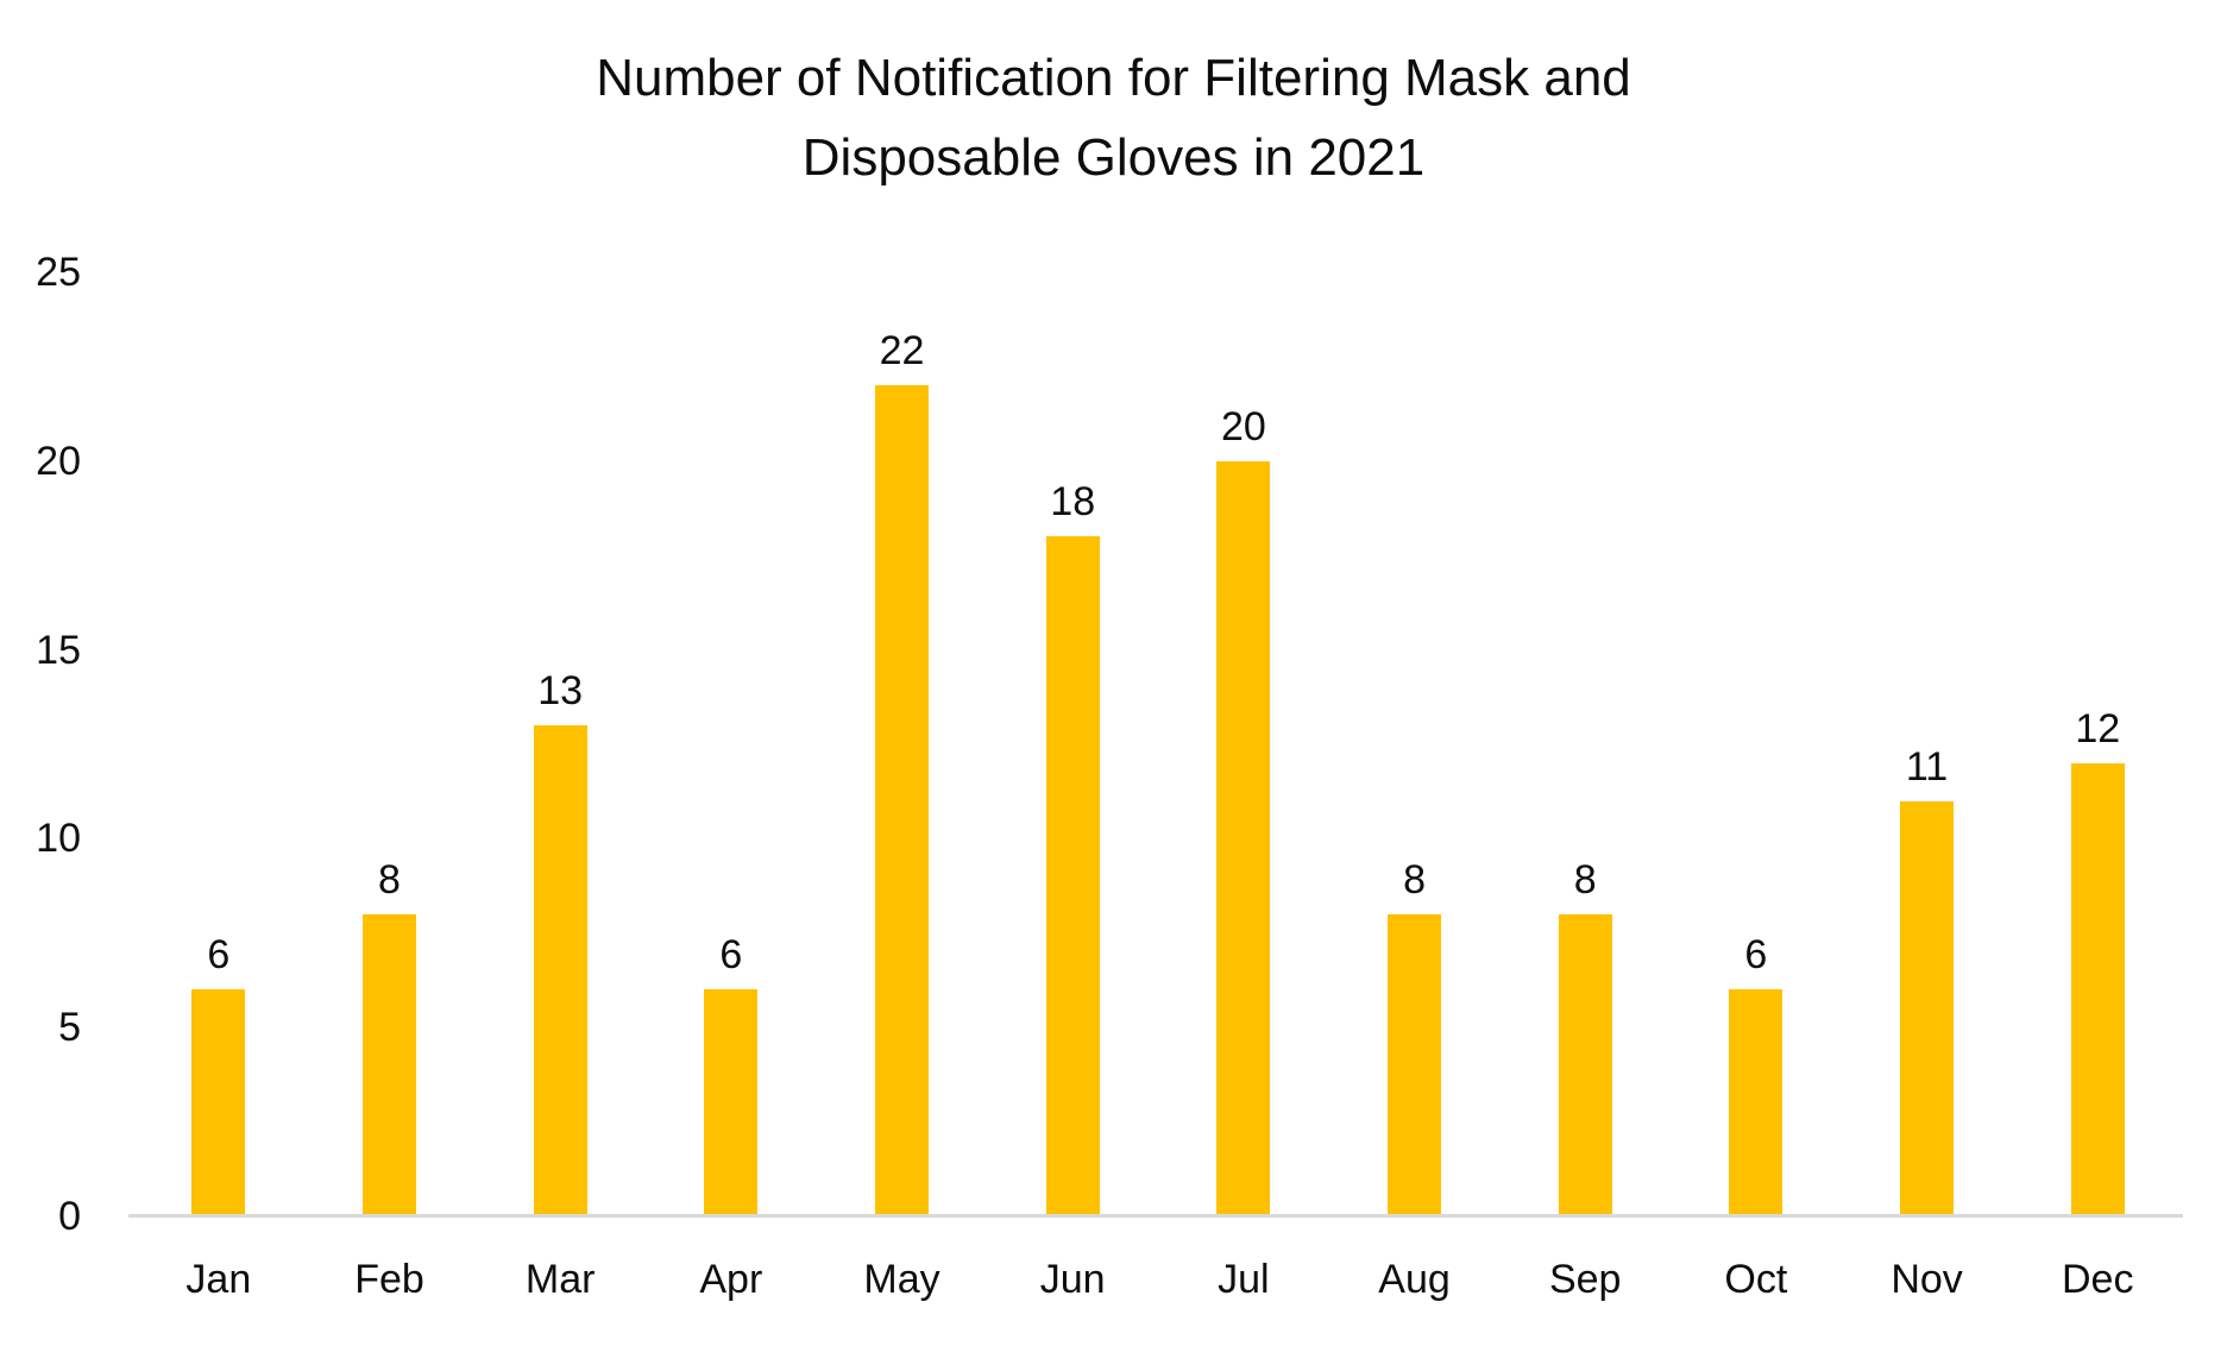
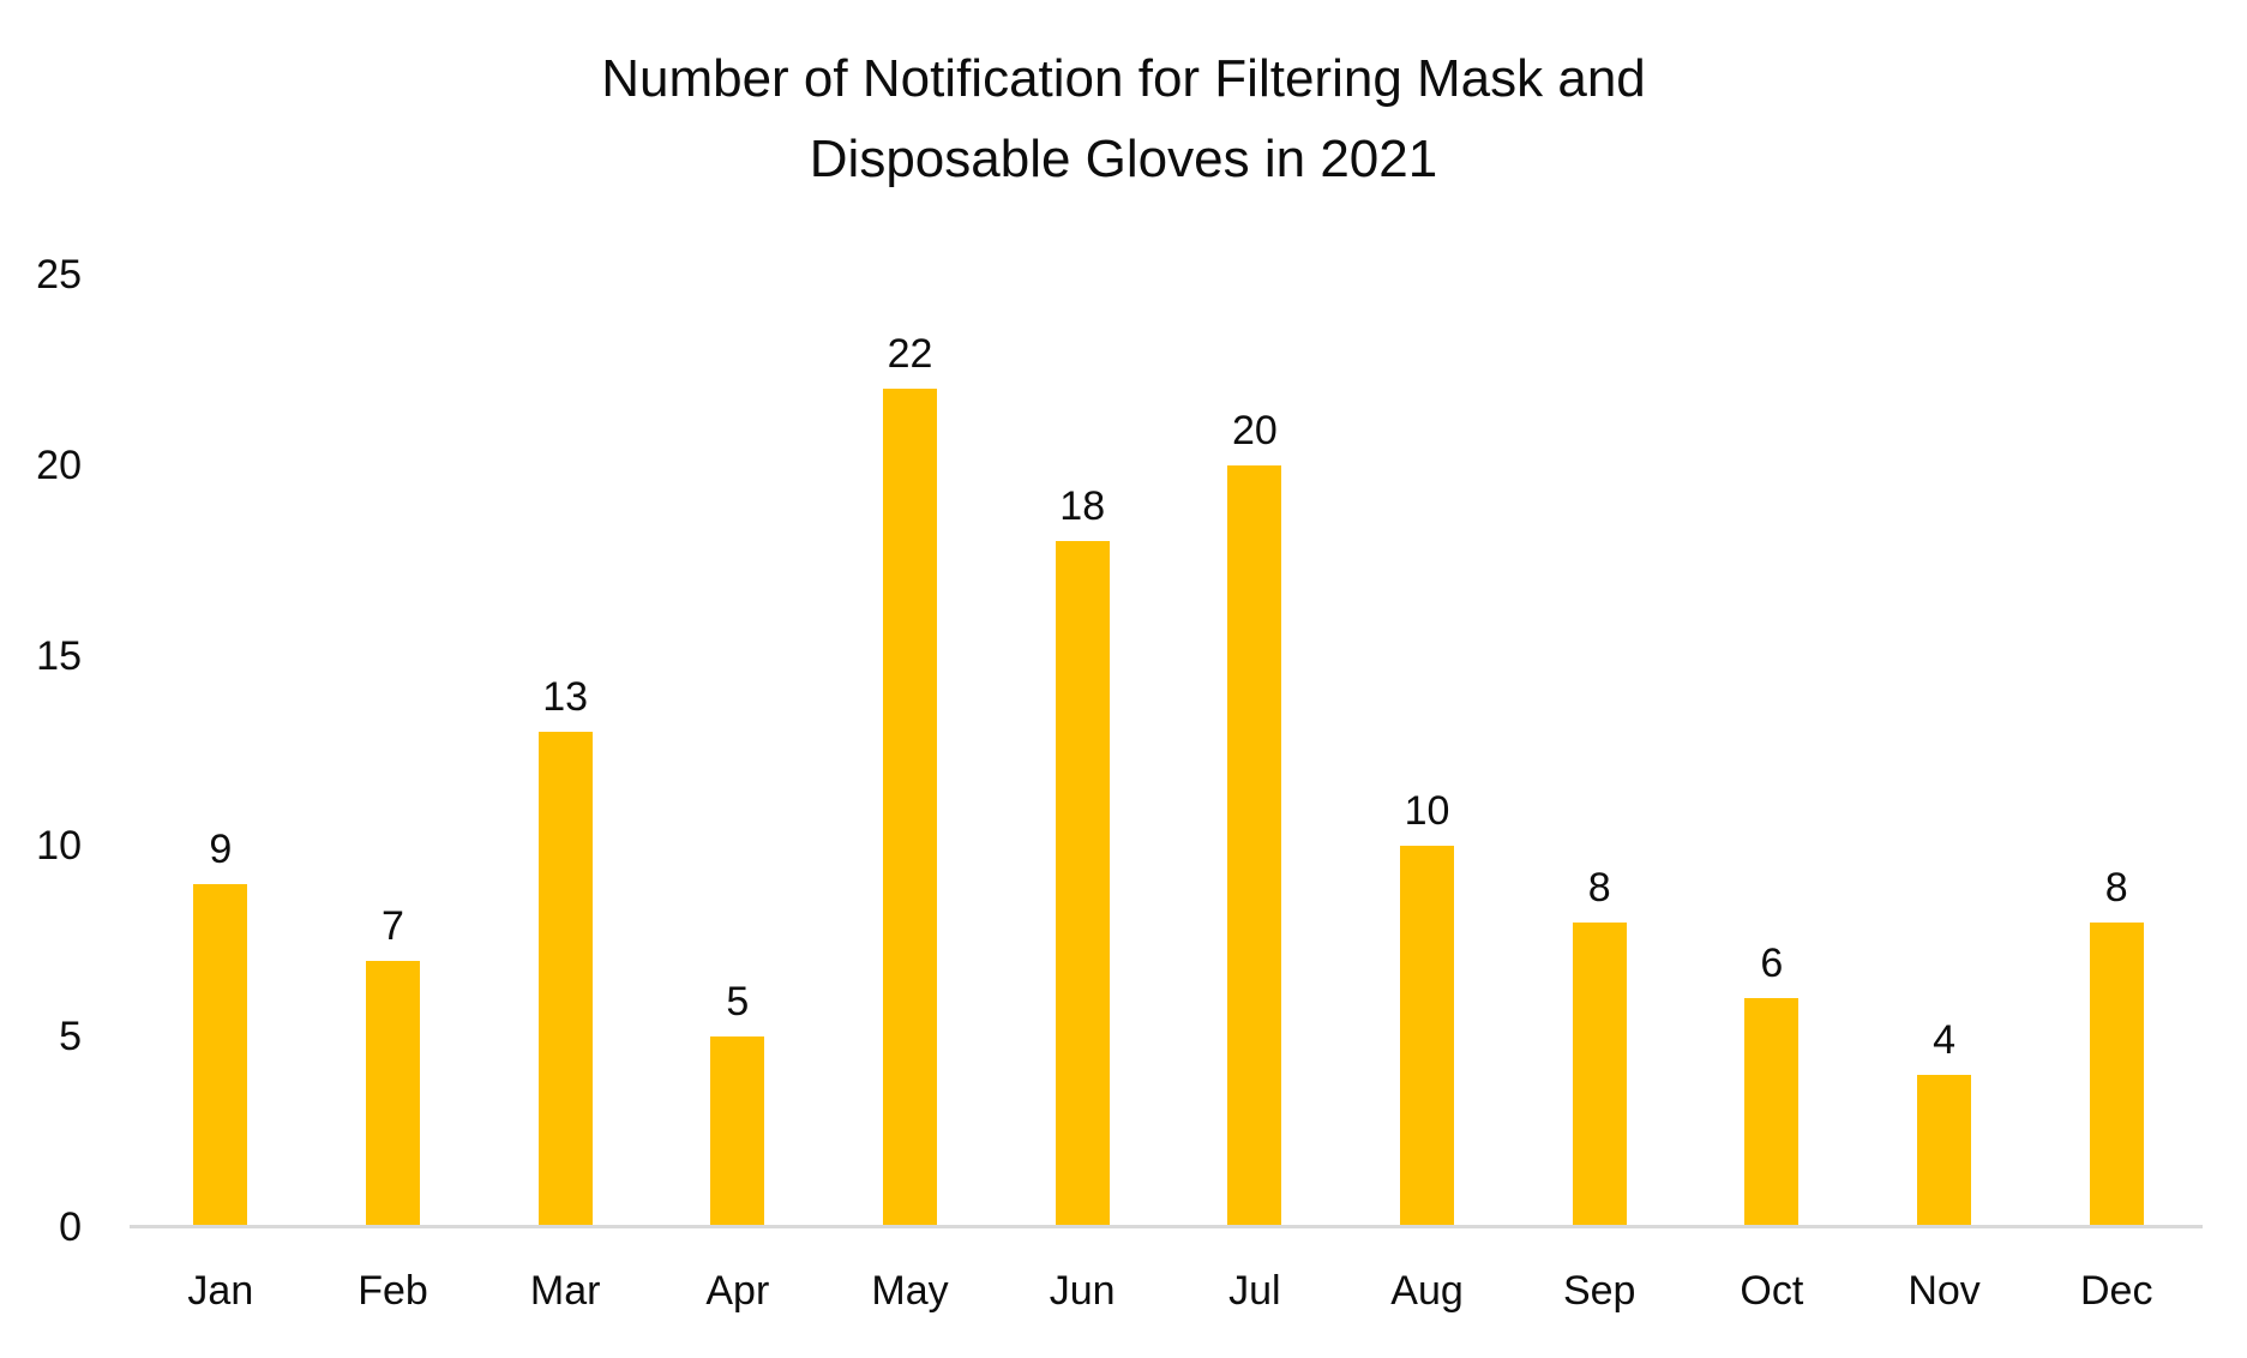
Jan: 6 -> 9
Feb: 8 -> 7
Apr: 6 -> 5
Aug: 8 -> 10
Nov: 11 -> 4
Dec: 12 -> 8
